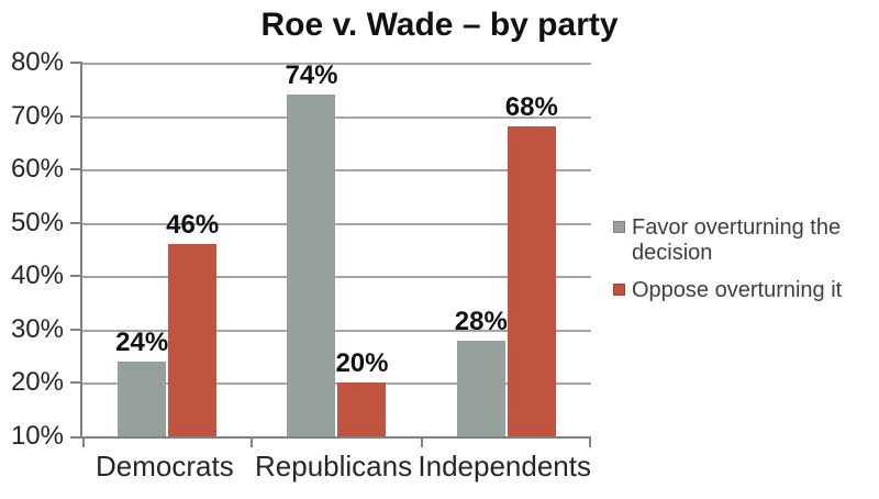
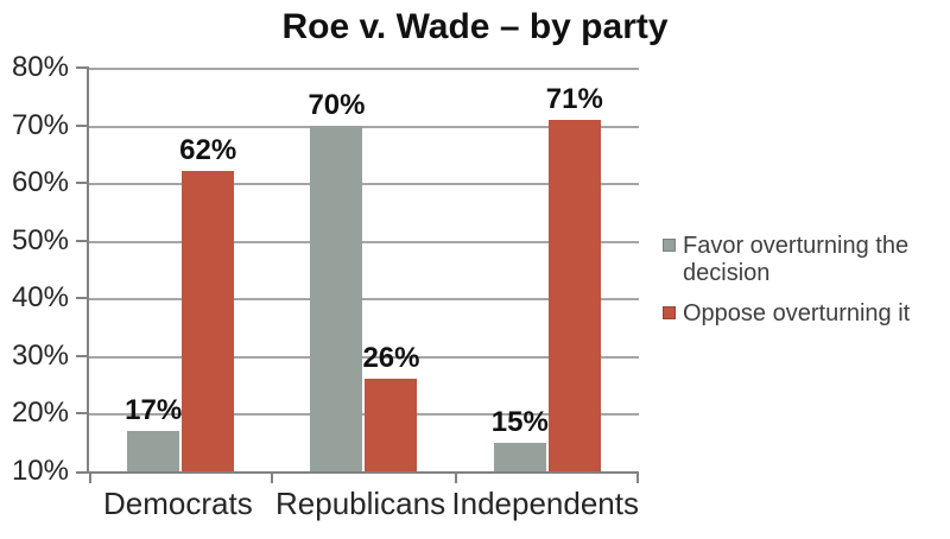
Favor overturning the decision/Democrats: 24% -> 17%
Oppose overturning it/Democrats: 46% -> 62%
Favor overturning the decision/Republicans: 74% -> 70%
Oppose overturning it/Republicans: 20% -> 26%
Favor overturning the decision/Independents: 28% -> 15%
Oppose overturning it/Independents: 68% -> 71%
